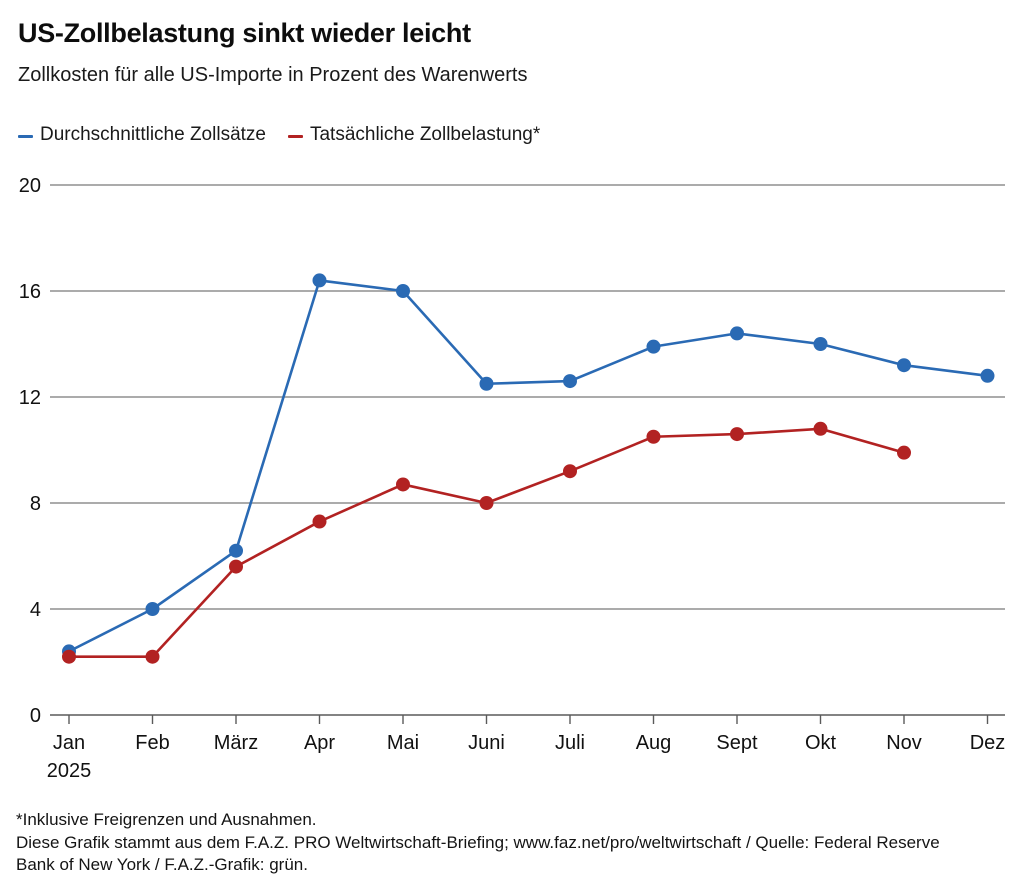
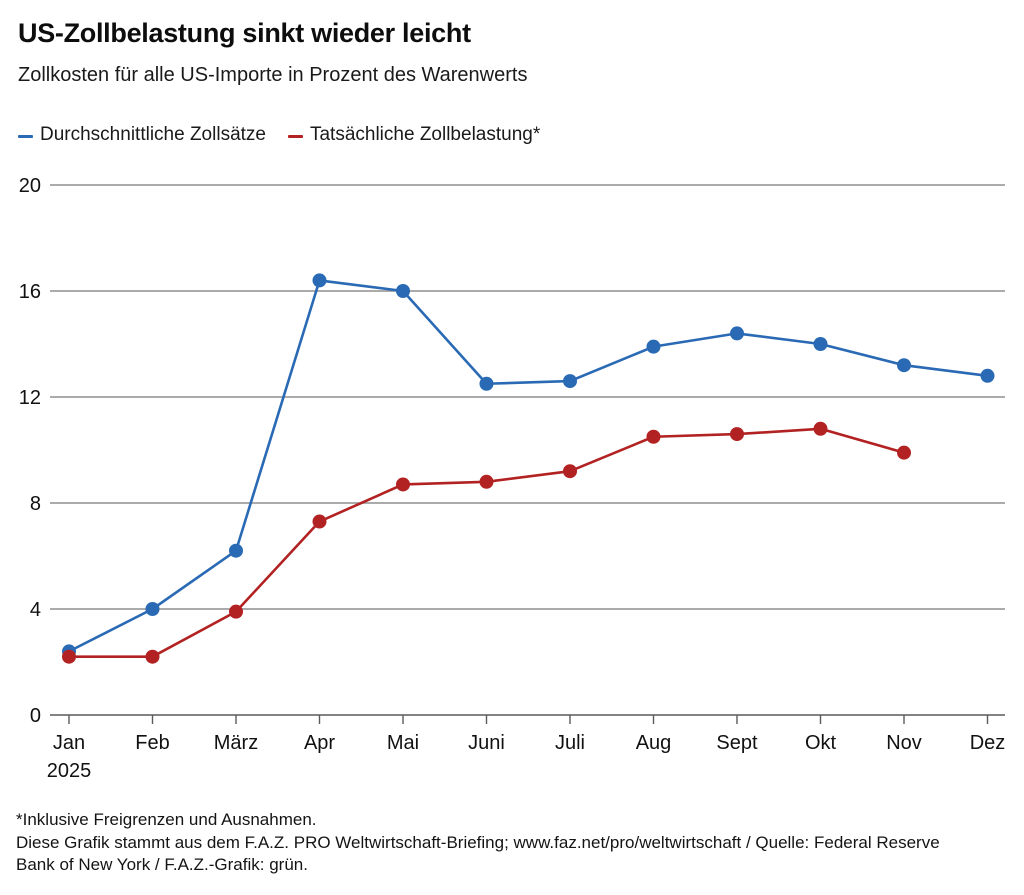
Tatsächliche Zollbelastung*/März: 5.6 -> 3.9
Tatsächliche Zollbelastung*/Juni: 8.0 -> 8.8
